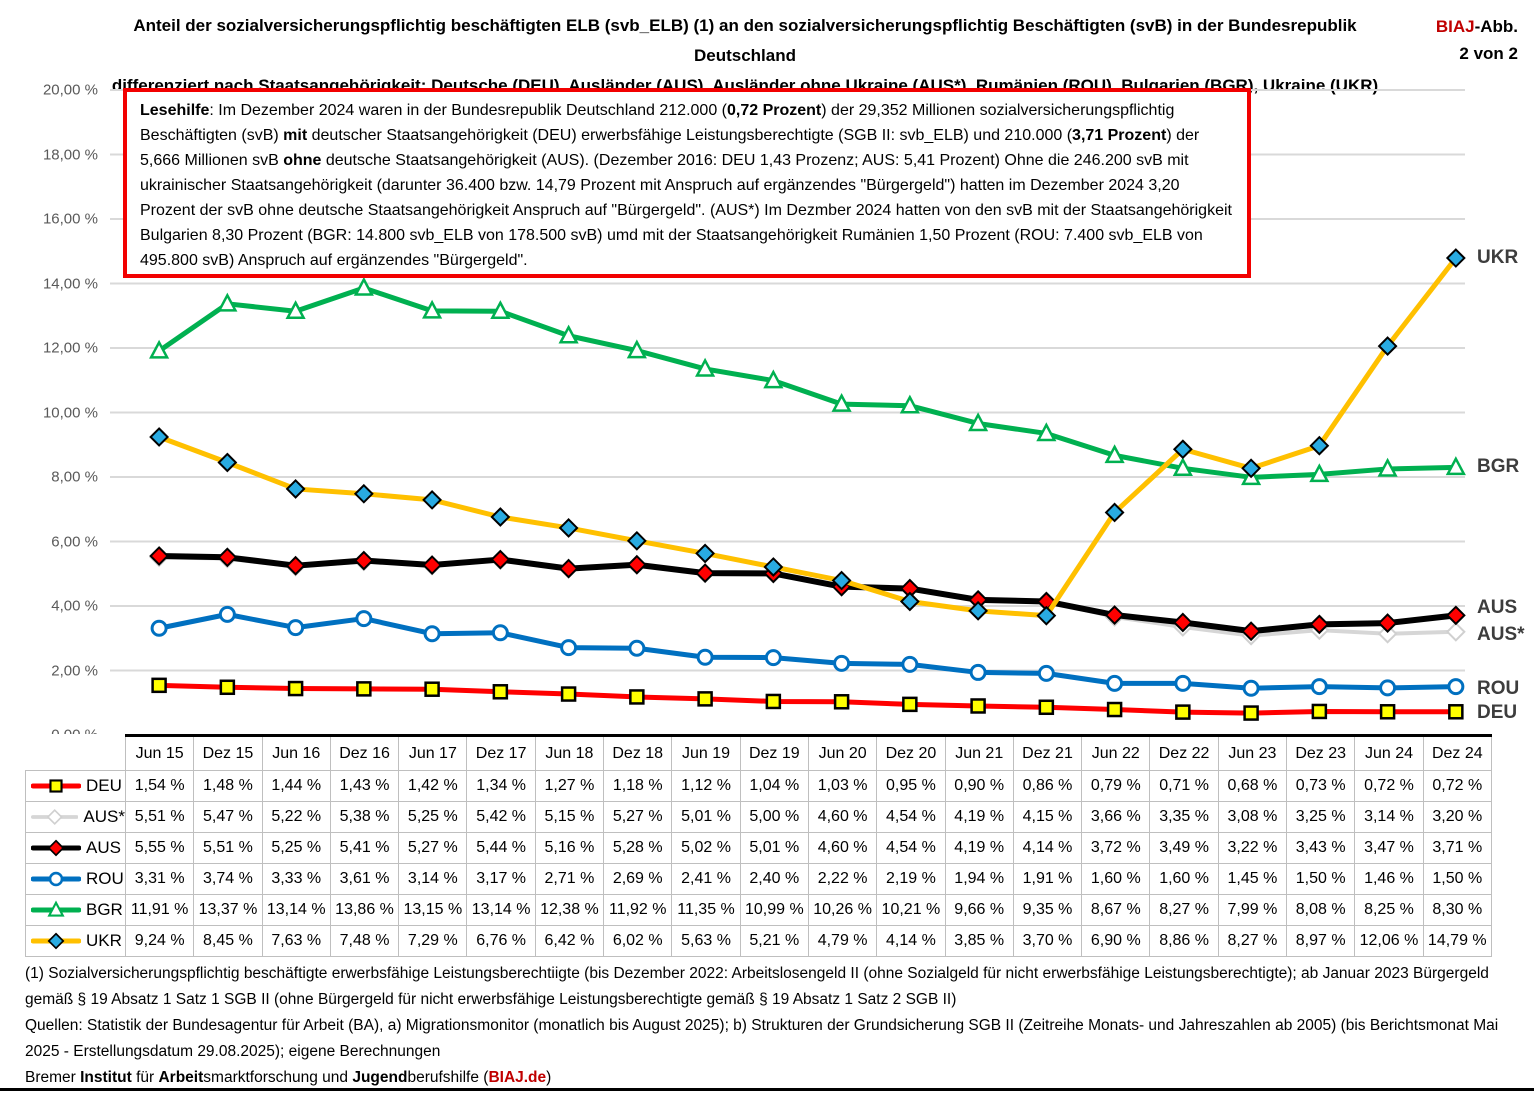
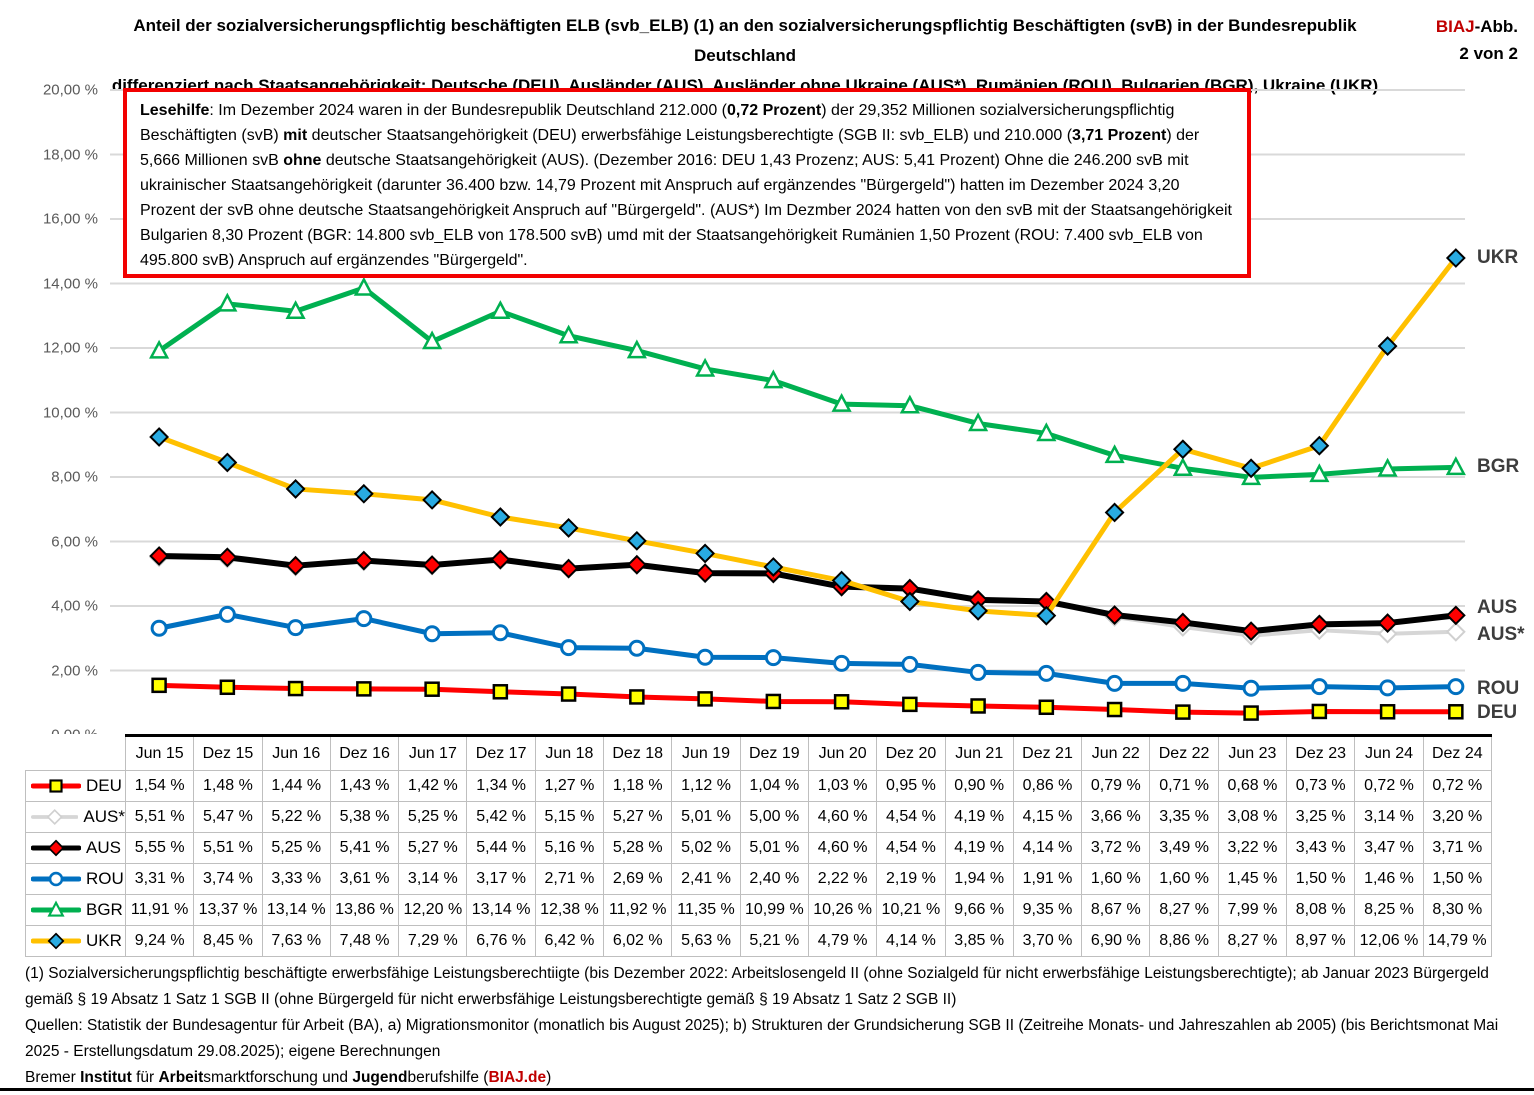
BGR/Jun 17: 13,15 -> 12,20
